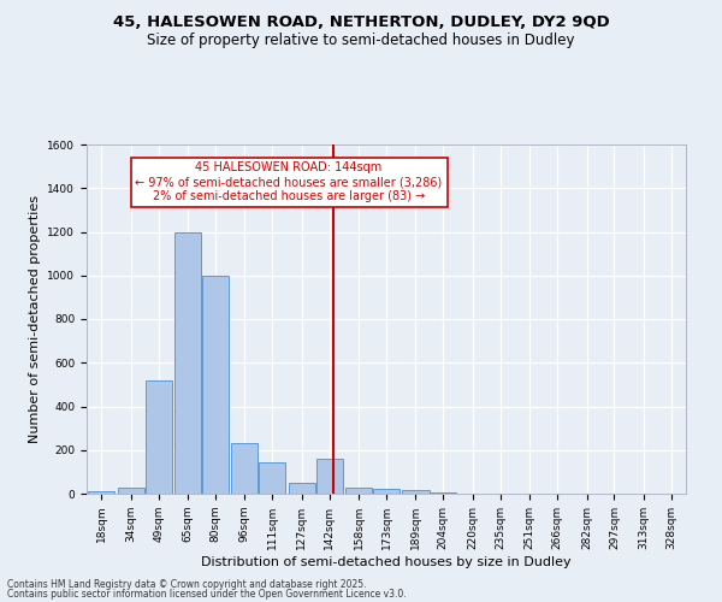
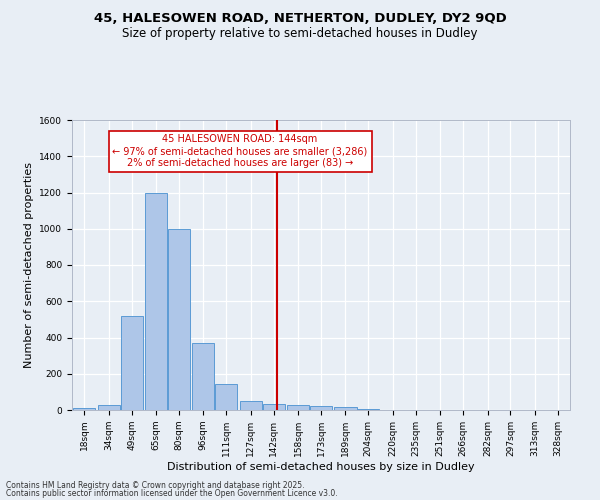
96sqm: 230 -> 370
142sqm: 160 -> 40
